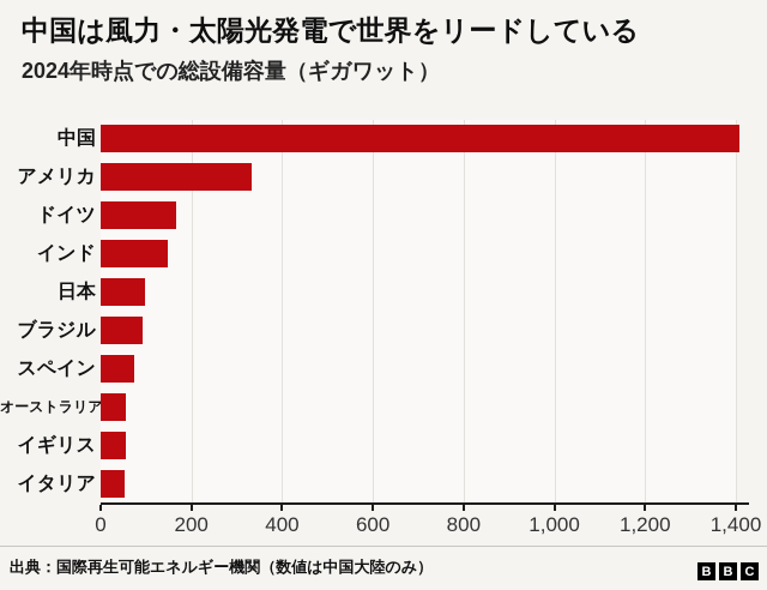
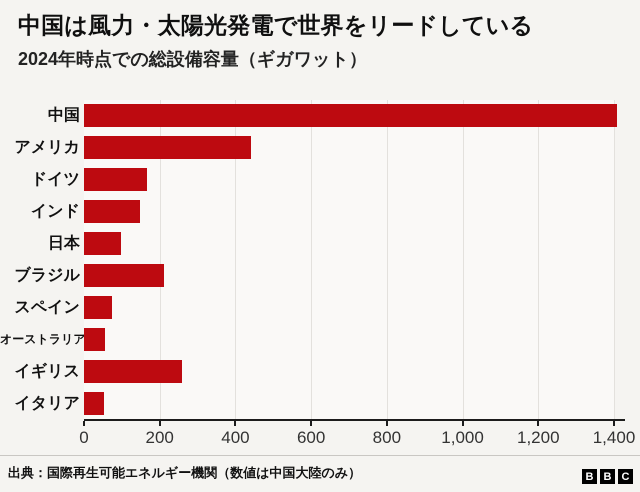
アメリカ: 330 -> 440
ブラジル: 90 -> 210
イギリス: 60 -> 260
